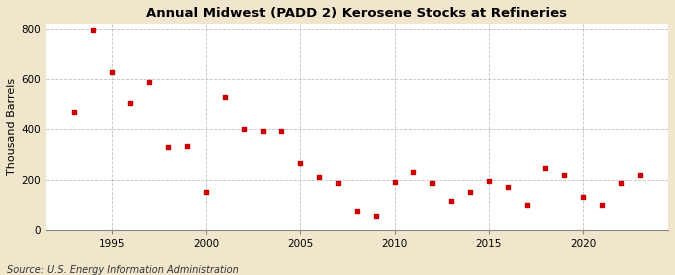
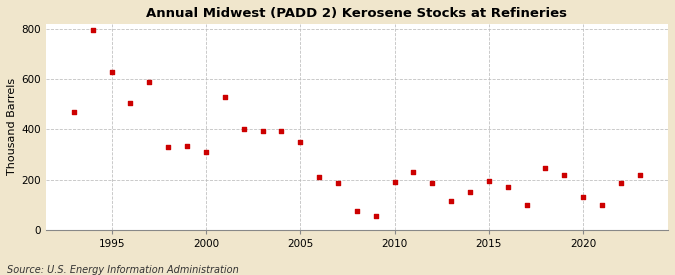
2000: 150 -> 310
2005: 265 -> 350
